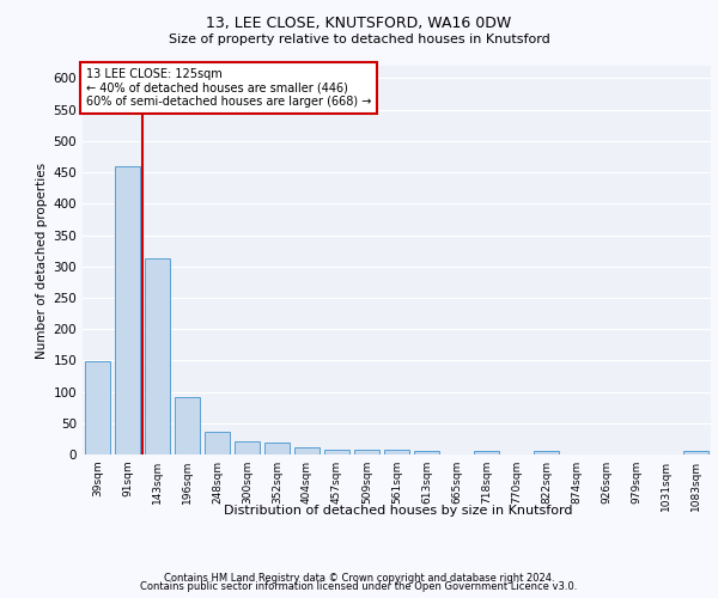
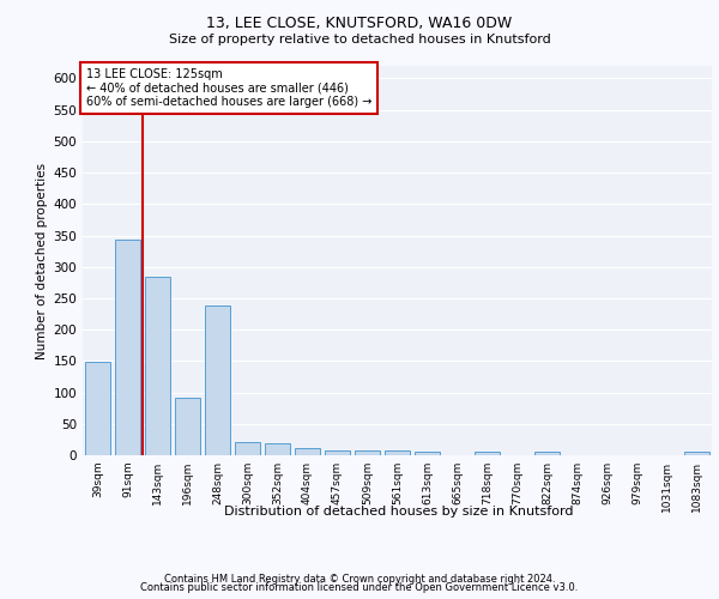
91sqm: 460 -> 344
143sqm: 312 -> 284
248sqm: 37 -> 238
